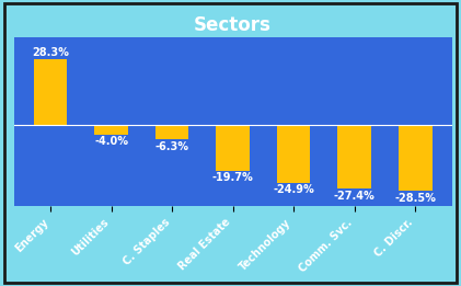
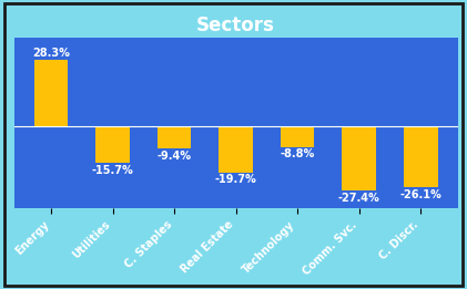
Utilities: -4.0% -> -15.7%
C. Staples: -6.3% -> -9.4%
Technology: -24.9% -> -8.8%
C. Discr.: -28.5% -> -26.1%
